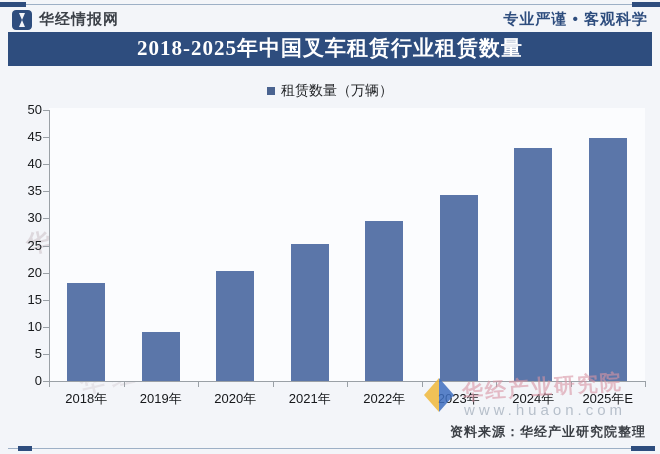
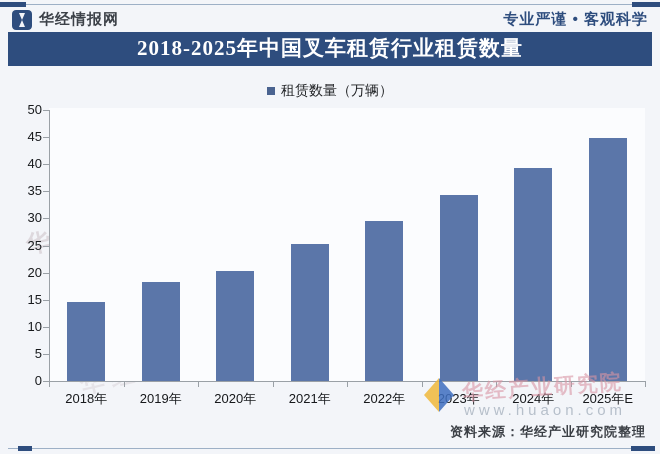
2018年: 18 -> 14
2019年: 9 -> 18
2024年: 43 -> 39
